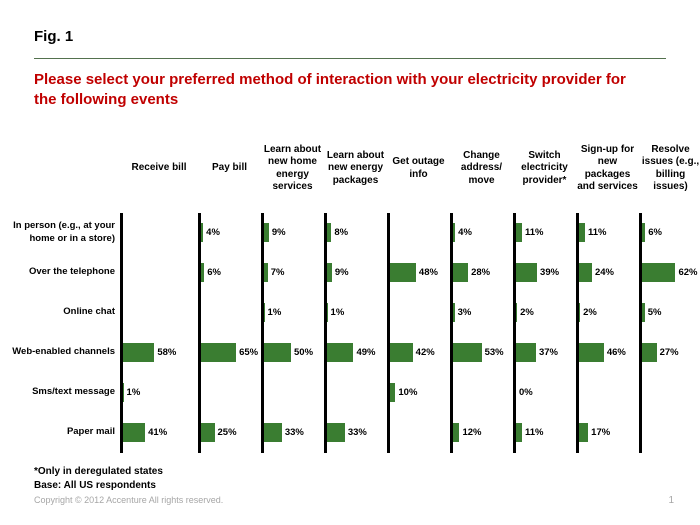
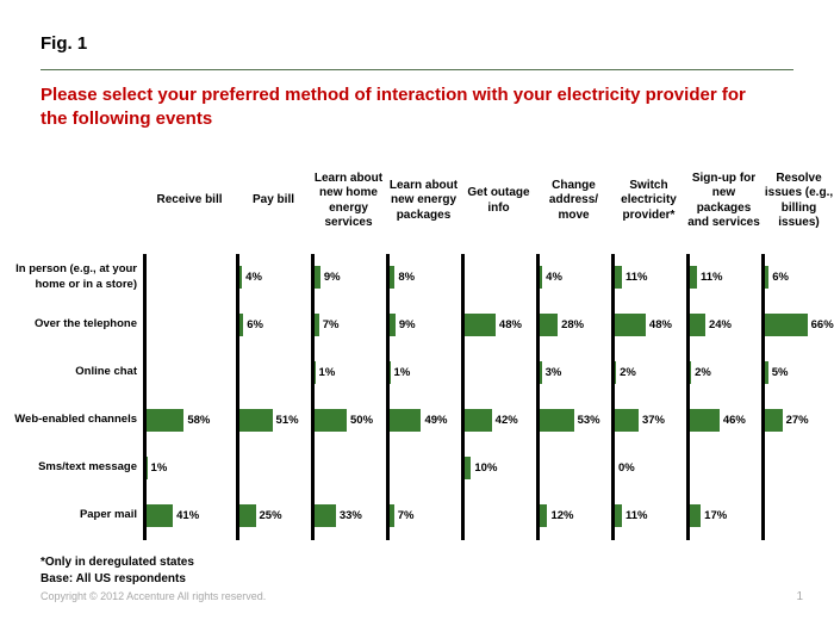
Web-enabled channels/Pay bill: 65% -> 51%
Paper mail/Learn about new energy packages: 33% -> 7%
Over the telephone/Switch electricity provider*: 39% -> 48%
Over the telephone/Resolve issues (e.g., billing issues): 62% -> 66%
